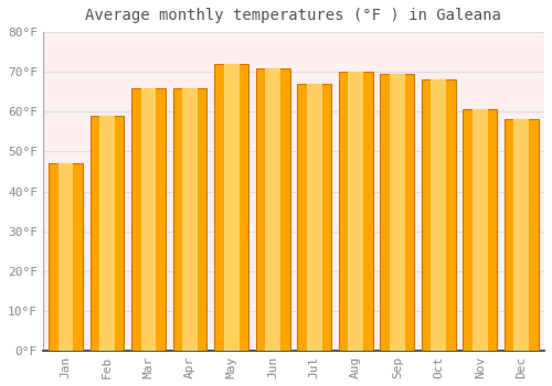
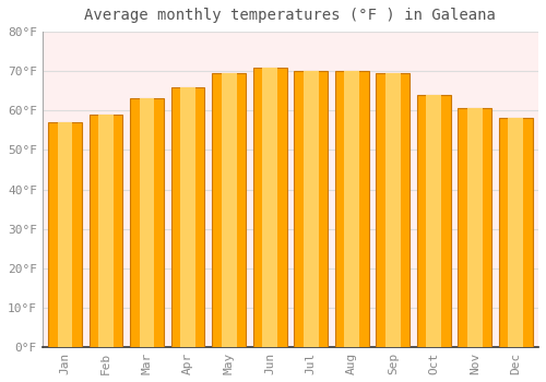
Jan: 47.0°F -> 57.0°F
Mar: 66.0°F -> 63.0°F
May: 72.0°F -> 69.5°F
Jul: 67.0°F -> 70.0°F
Oct: 68.0°F -> 64.0°F
